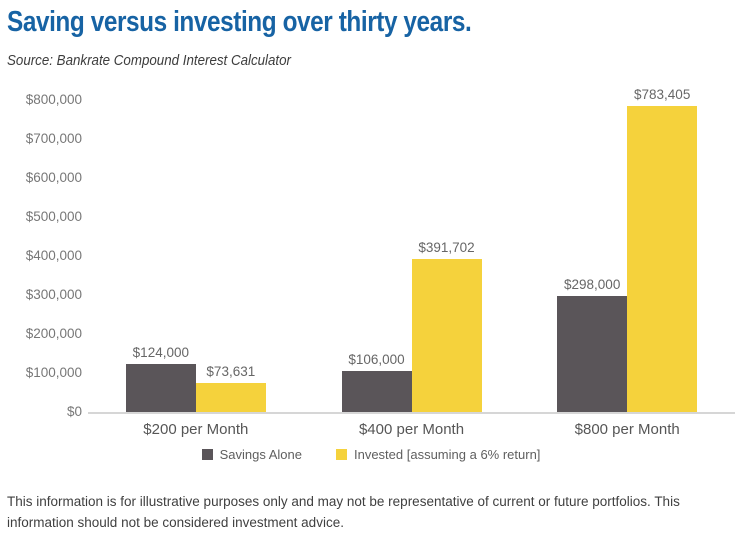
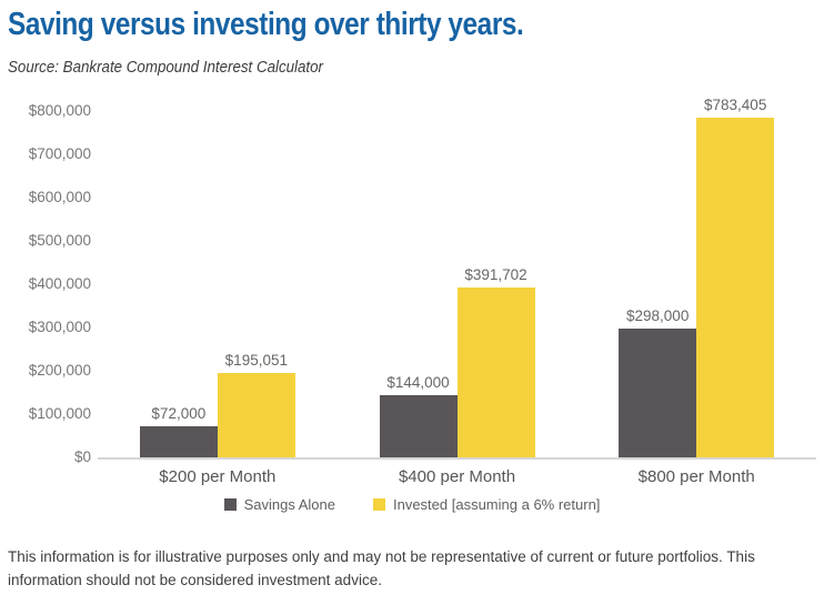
Savings Alone/$200 per Month: $124,000 -> $72,000
Invested [assuming a 6% return]/$200 per Month: $73,631 -> $195,051
Savings Alone/$400 per Month: $106,000 -> $144,000
